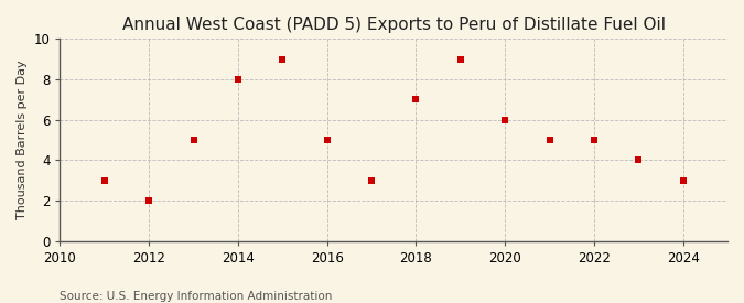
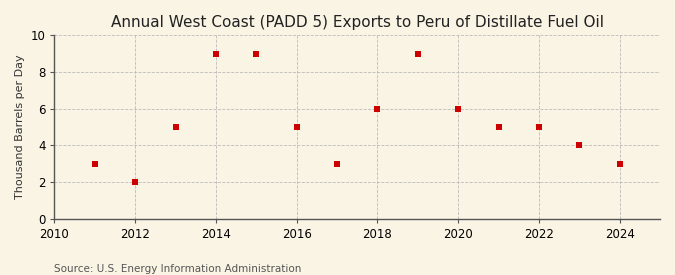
2014: 8 -> 9
2018: 7 -> 6
